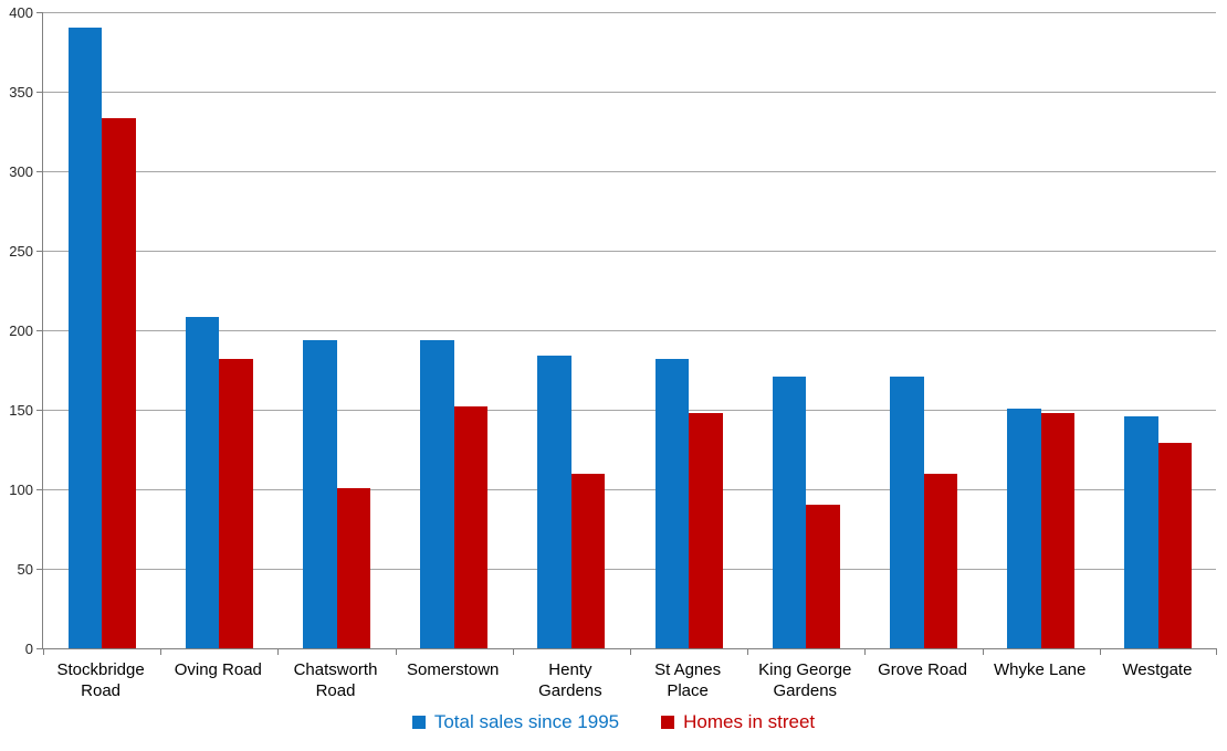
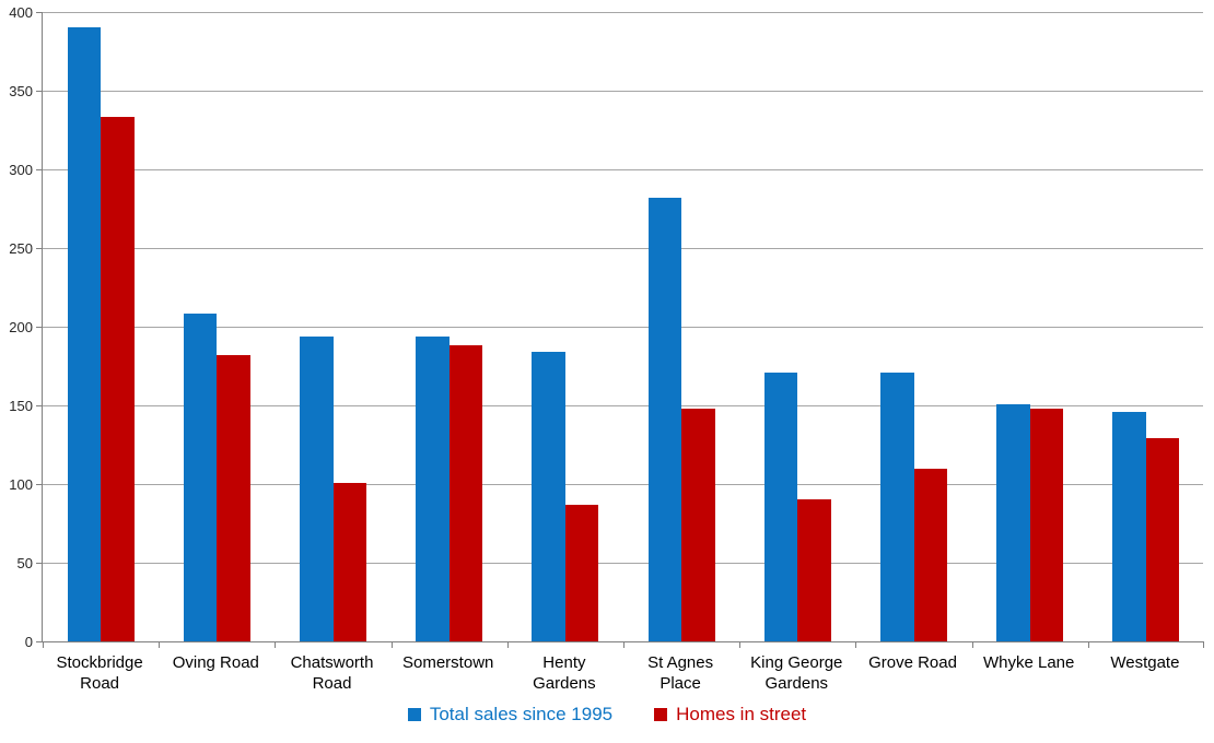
Homes in street/Somerstown: 152 -> 188
Homes in street/Henty Gardens: 110 -> 87
Total sales since 1995/St Agnes Place: 182 -> 282
